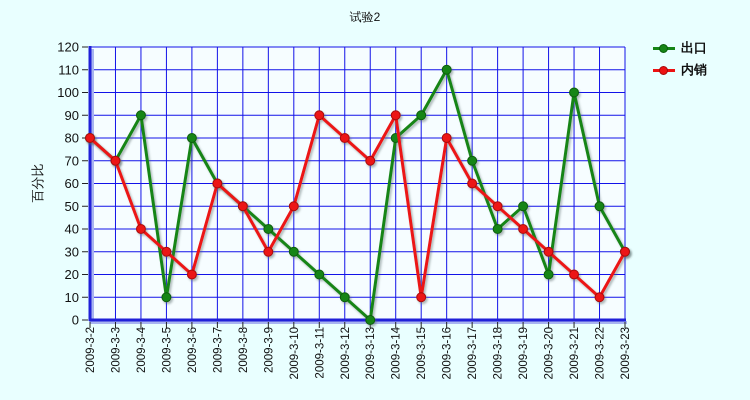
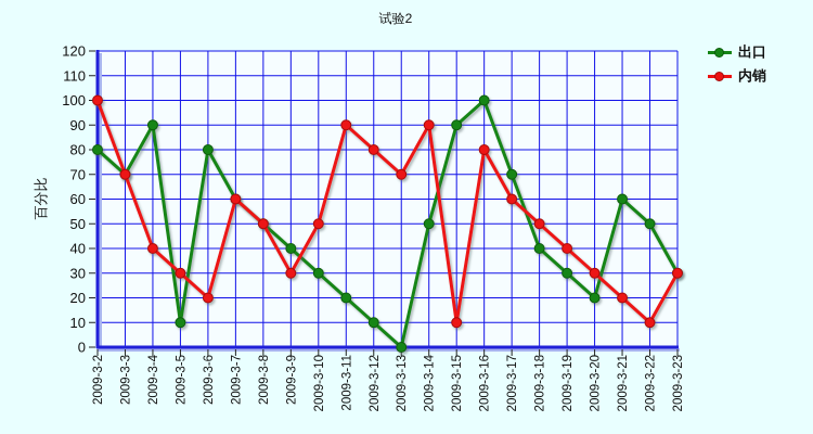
内销/2009-3-2: 80 -> 100
出口/2009-3-14: 80 -> 50
出口/2009-3-16: 110 -> 100
出口/2009-3-19: 50 -> 30
出口/2009-3-21: 100 -> 60
